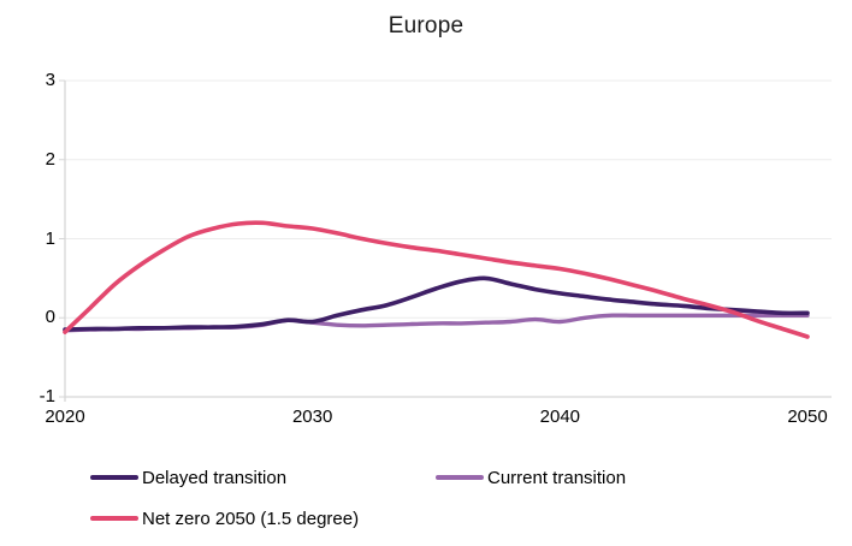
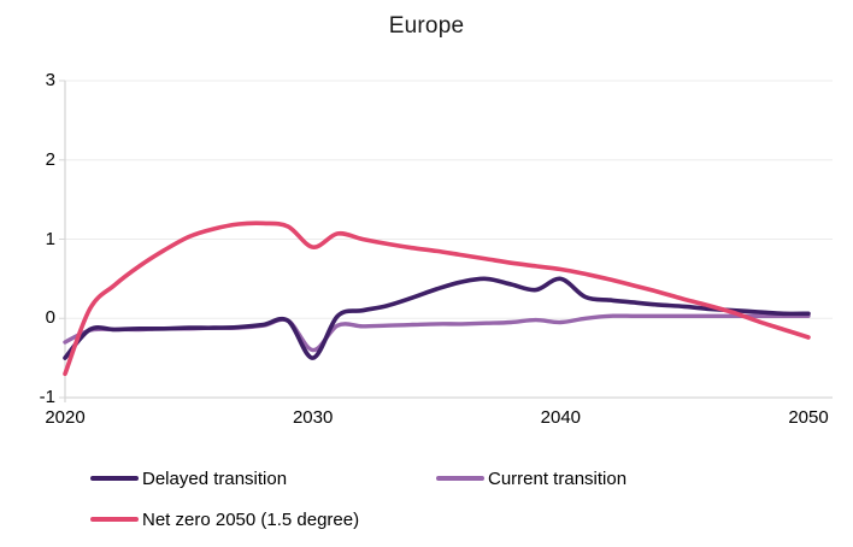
Delayed transition/2020: -0.1 -> -0.5
Current transition/2020: -0.2 -> -0.3
Net zero 2050 (1.5 degree)/2020: -0.2 -> -0.7
Delayed transition/2030: -0.1 -> -0.5
Current transition/2030: -0.1 -> -0.4
Net zero 2050 (1.5 degree)/2030: 1.1 -> 0.9
Delayed transition/2040: 0.3 -> 0.5
